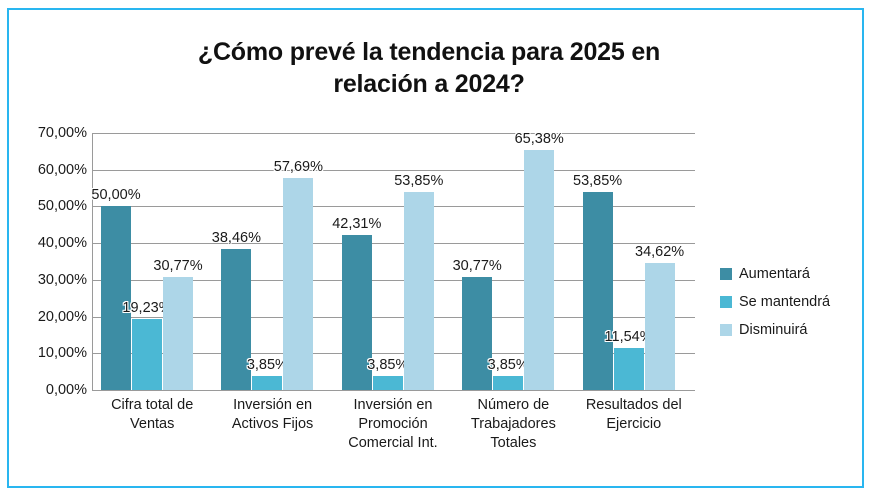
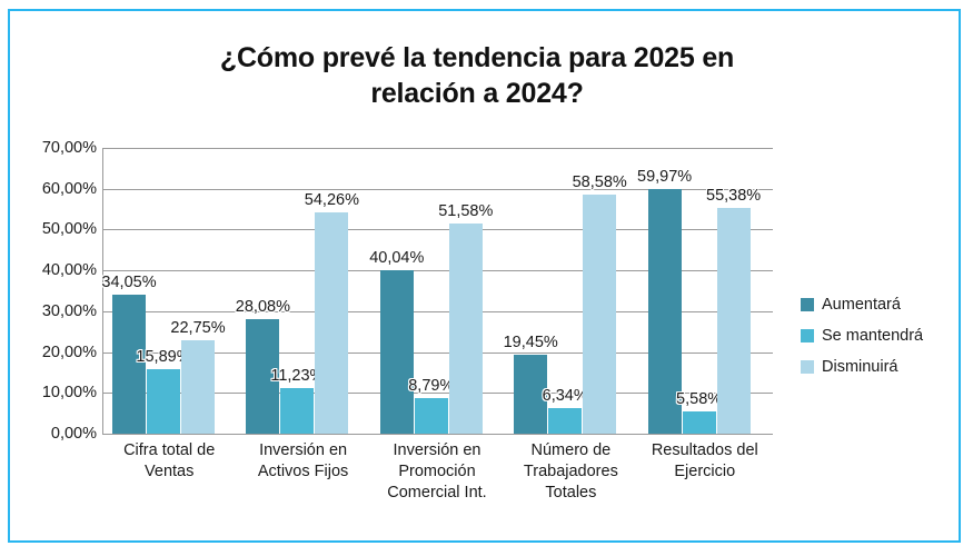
Aumentará/Cifra total de Ventas: 50,00% -> 34,05%
Se mantendrá/Cifra total de Ventas: 19,23% -> 15,89%
Disminuirá/Cifra total de Ventas: 30,77% -> 22,75%
Aumentará/Inversión en Activos Fijos: 38,46% -> 28,08%
Se mantendrá/Inversión en Activos Fijos: 3,85% -> 11,23%
Disminuirá/Inversión en Activos Fijos: 57,69% -> 54,26%
Aumentará/Inversión en Promoción Comercial Int.: 42,31% -> 40,04%
Se mantendrá/Inversión en Promoción Comercial Int.: 3,85% -> 8,79%
Disminuirá/Inversión en Promoción Comercial Int.: 53,85% -> 51,58%
Aumentará/Número de Trabajadores Totales: 30,77% -> 19,45%
Se mantendrá/Número de Trabajadores Totales: 3,85% -> 6,34%
Disminuirá/Número de Trabajadores Totales: 65,38% -> 58,58%
Aumentará/Resultados del Ejercicio: 53,85% -> 59,97%
Se mantendrá/Resultados del Ejercicio: 11,54% -> 5,58%
Disminuirá/Resultados del Ejercicio: 34,62% -> 55,38%
